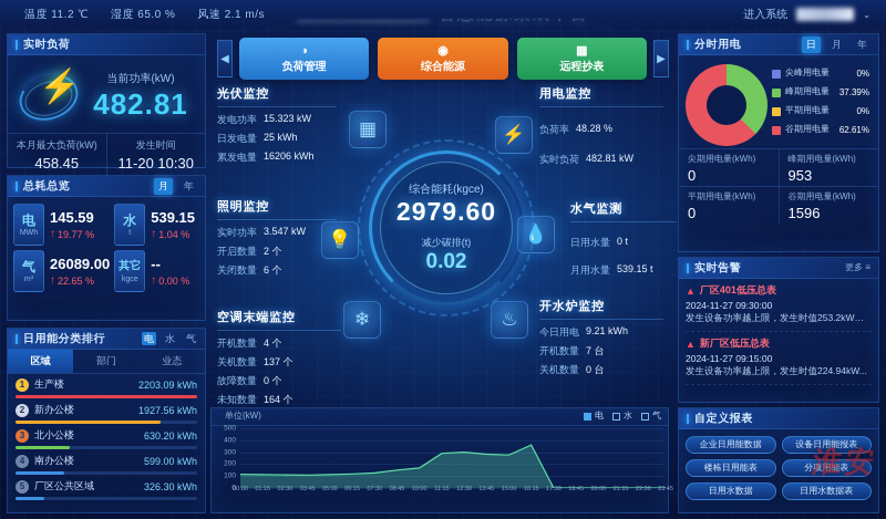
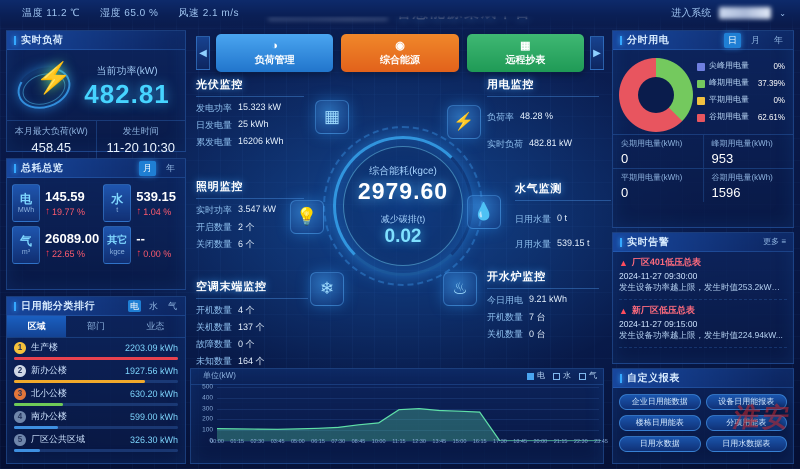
16:15: 360 -> 270
